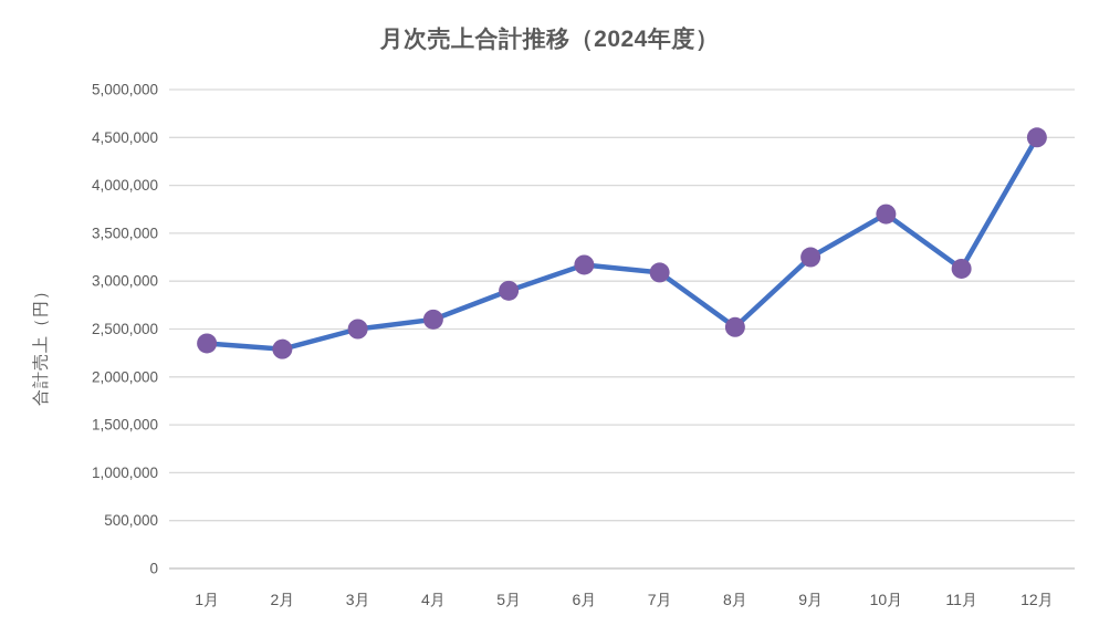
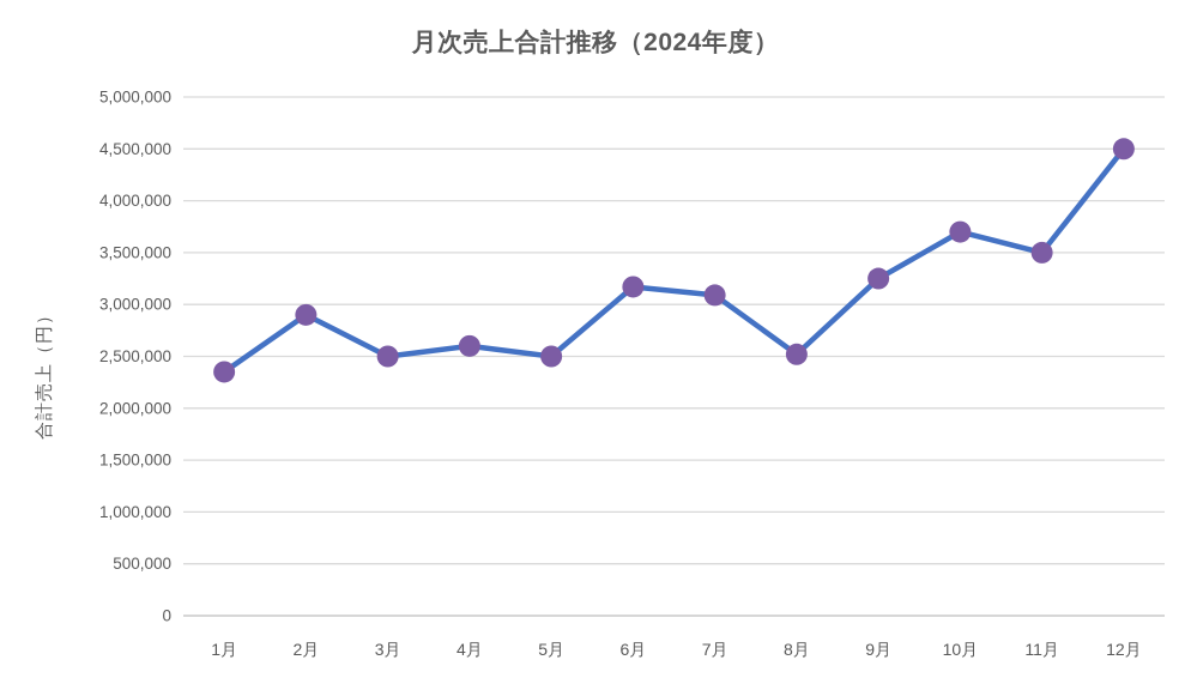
2月: 2300000 -> 2900000
5月: 2900000 -> 2500000
11月: 3100000 -> 3500000
